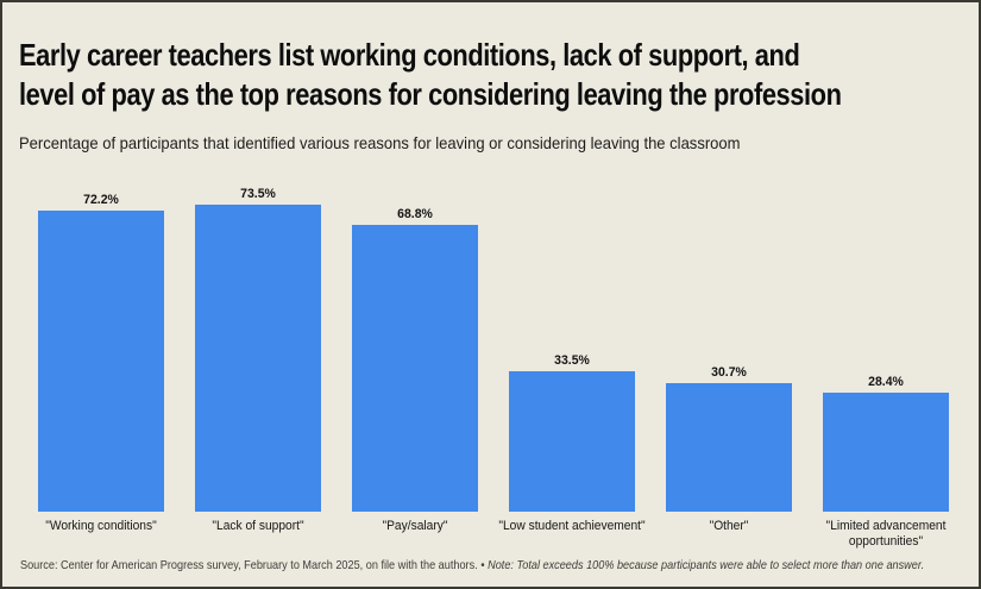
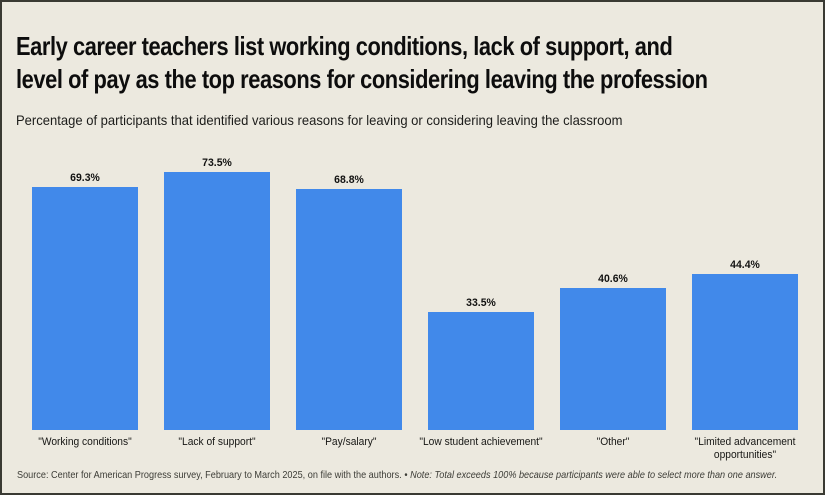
"Working conditions": 72.2% -> 69.3%
"Other": 30.7% -> 40.6%
"Limited advancement opportunities": 28.4% -> 44.4%
